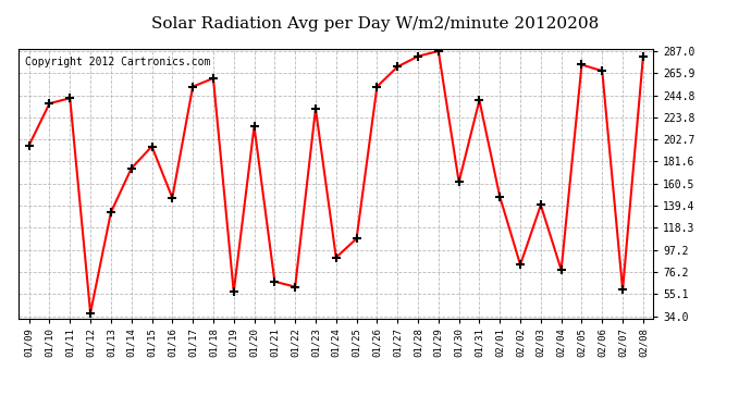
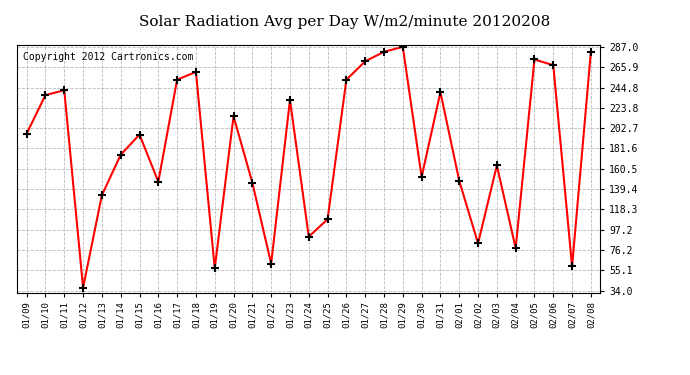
01/21: 67 -> 146
01/30: 162 -> 152
02/03: 140 -> 164
